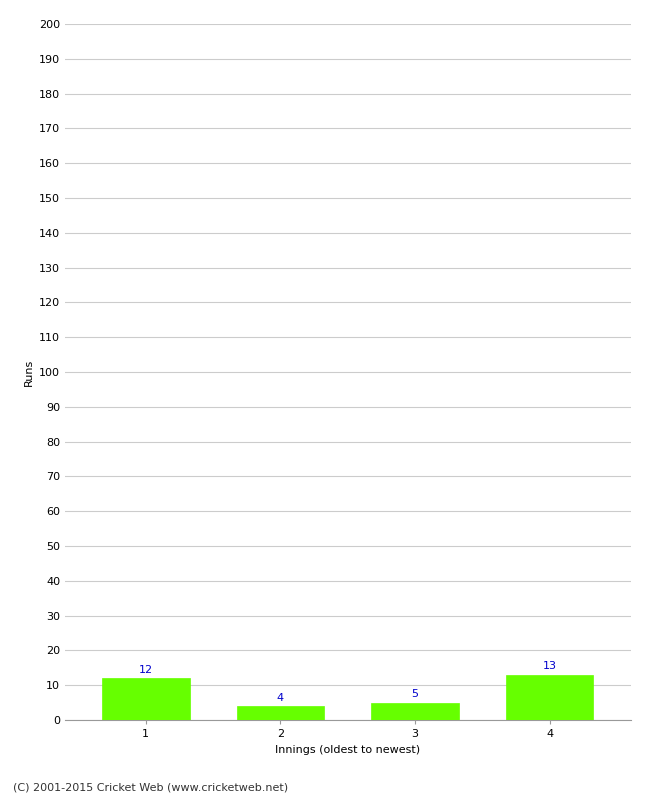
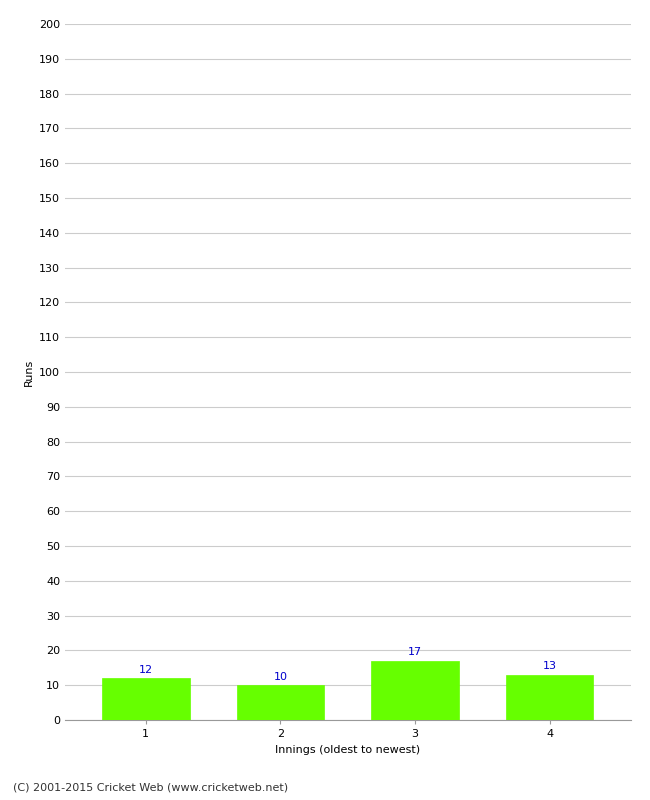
2: 4 -> 10
3: 5 -> 17
